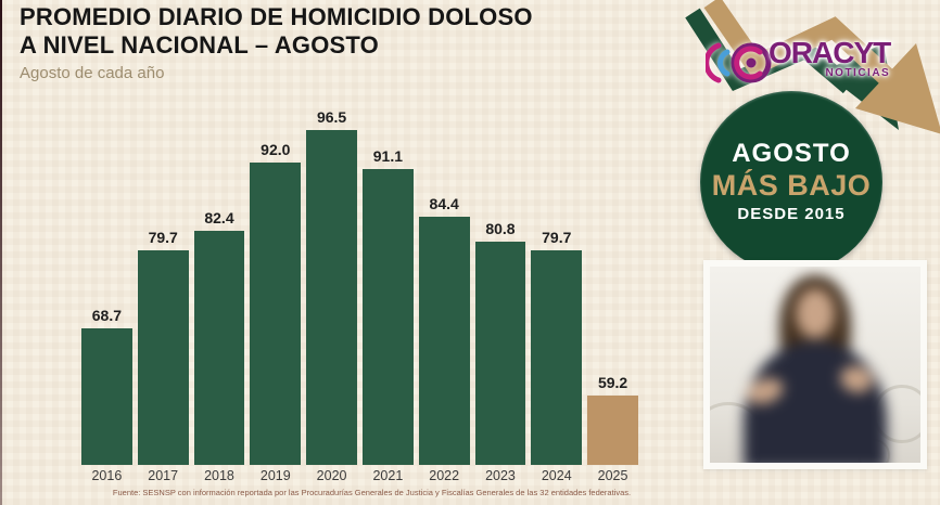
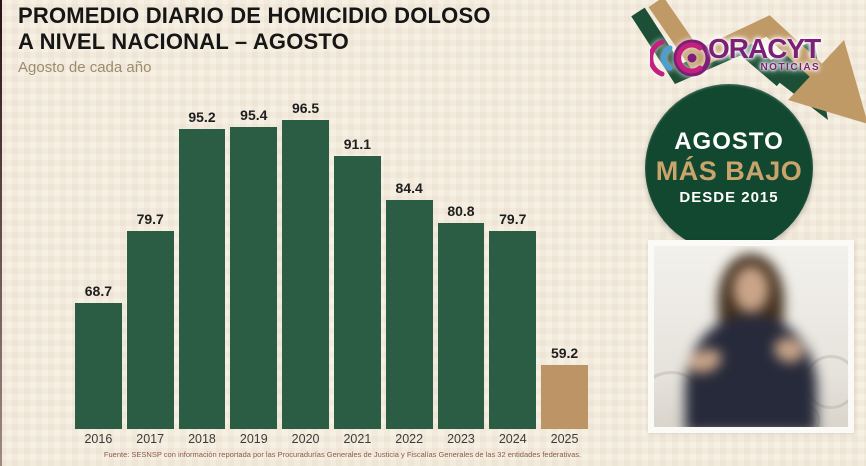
2018: 82.4 -> 95.2
2019: 92.0 -> 95.4
